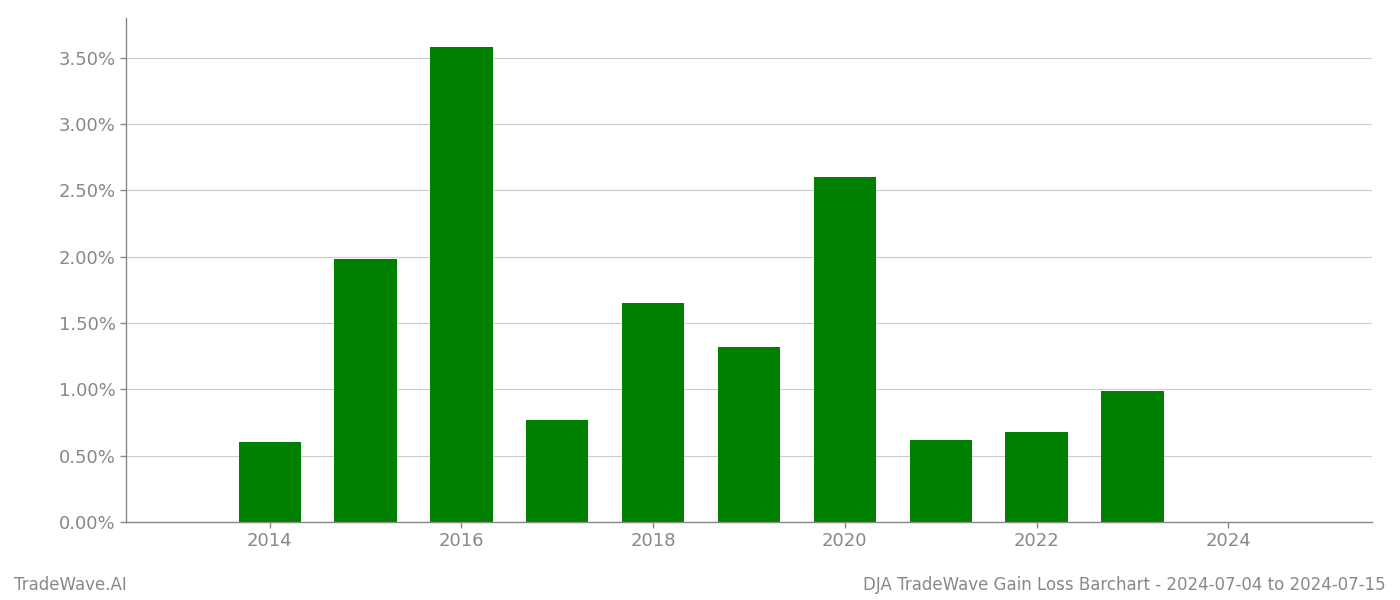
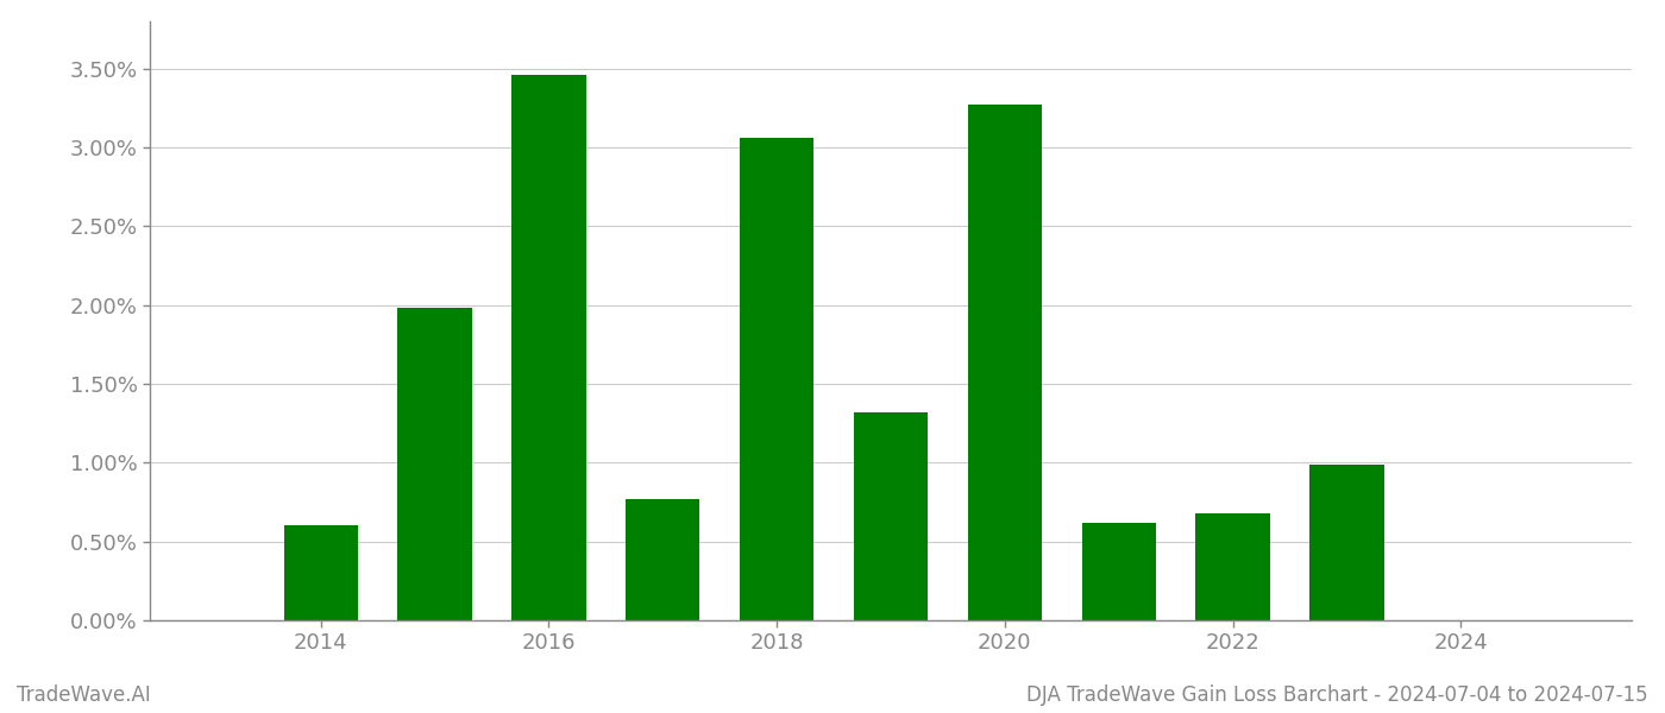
2016: 3.58% -> 3.46%
2018: 1.65% -> 3.06%
2020: 2.60% -> 3.27%
